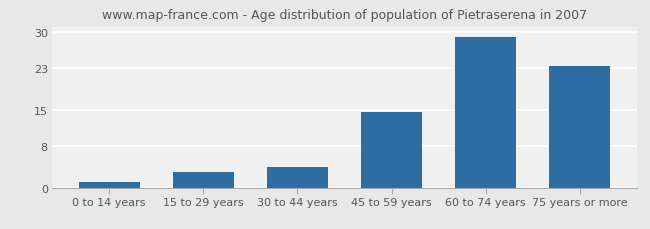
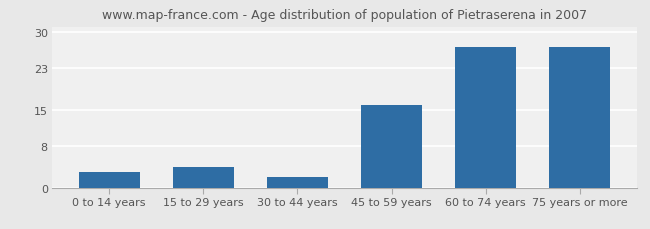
0 to 14 years: 1.0 -> 3.0
15 to 29 years: 3.0 -> 4.0
30 to 44 years: 4.0 -> 2.0
45 to 59 years: 14.5 -> 16.0
60 to 74 years: 29.0 -> 27.0
75 years or more: 23.5 -> 27.0
